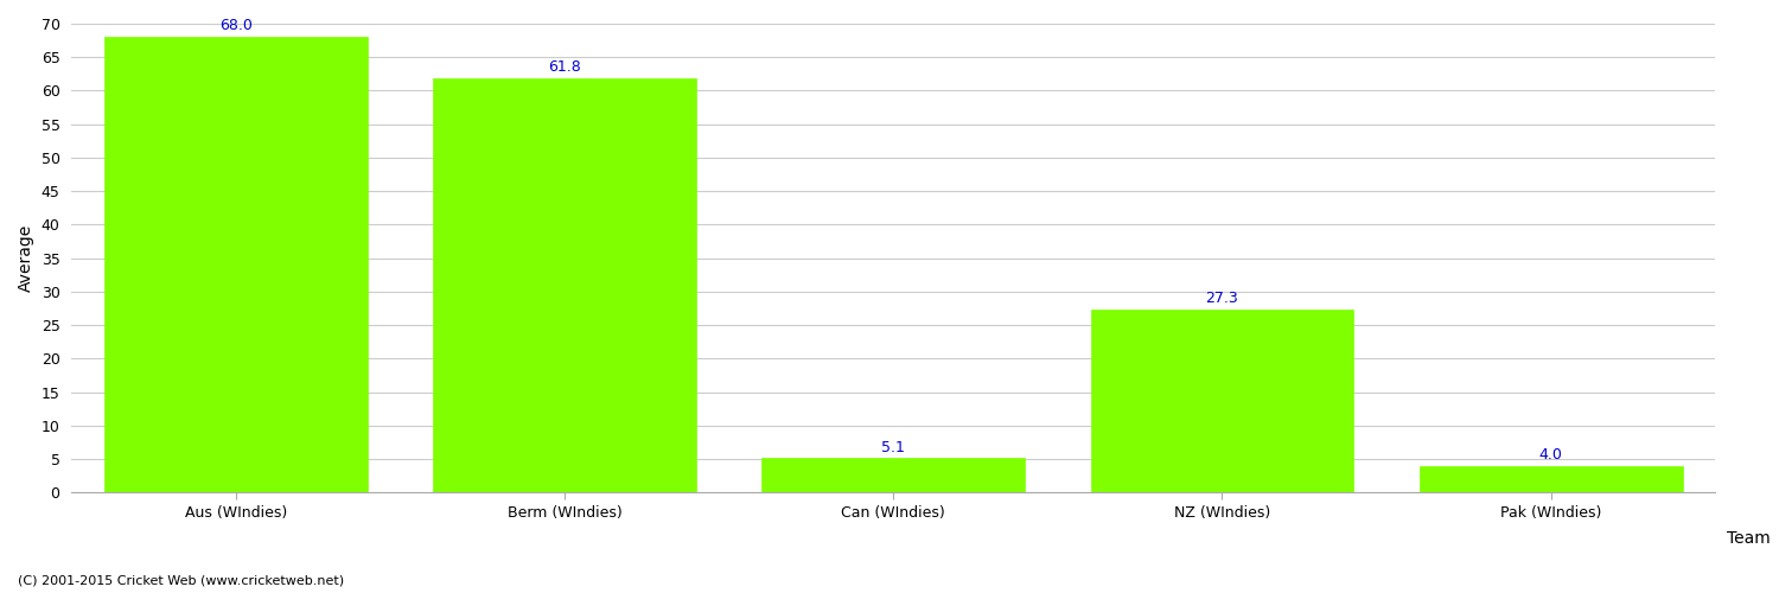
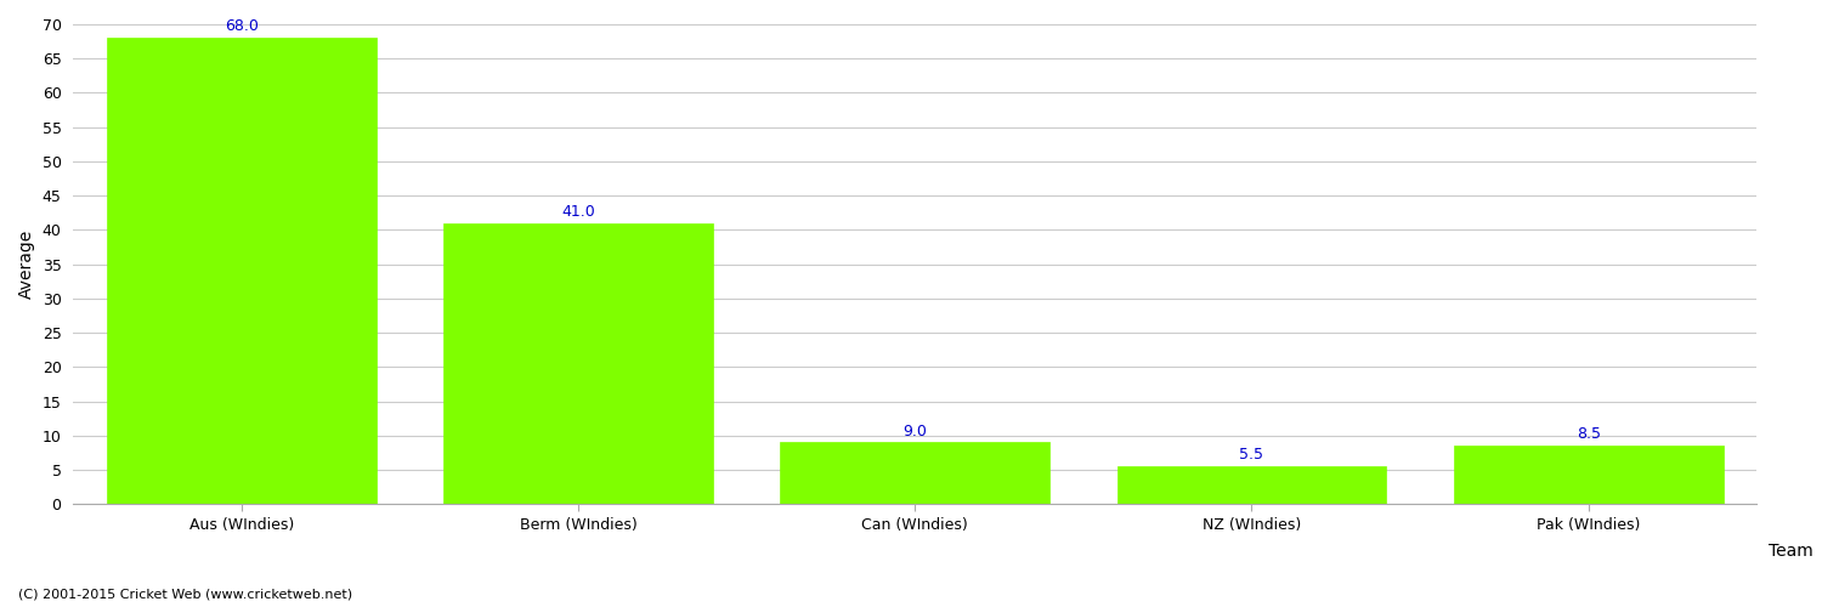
Berm (WIndies): 61.8 -> 41.0
Can (WIndies): 5.1 -> 9.0
NZ (WIndies): 27.3 -> 5.5
Pak (WIndies): 4.0 -> 8.5
